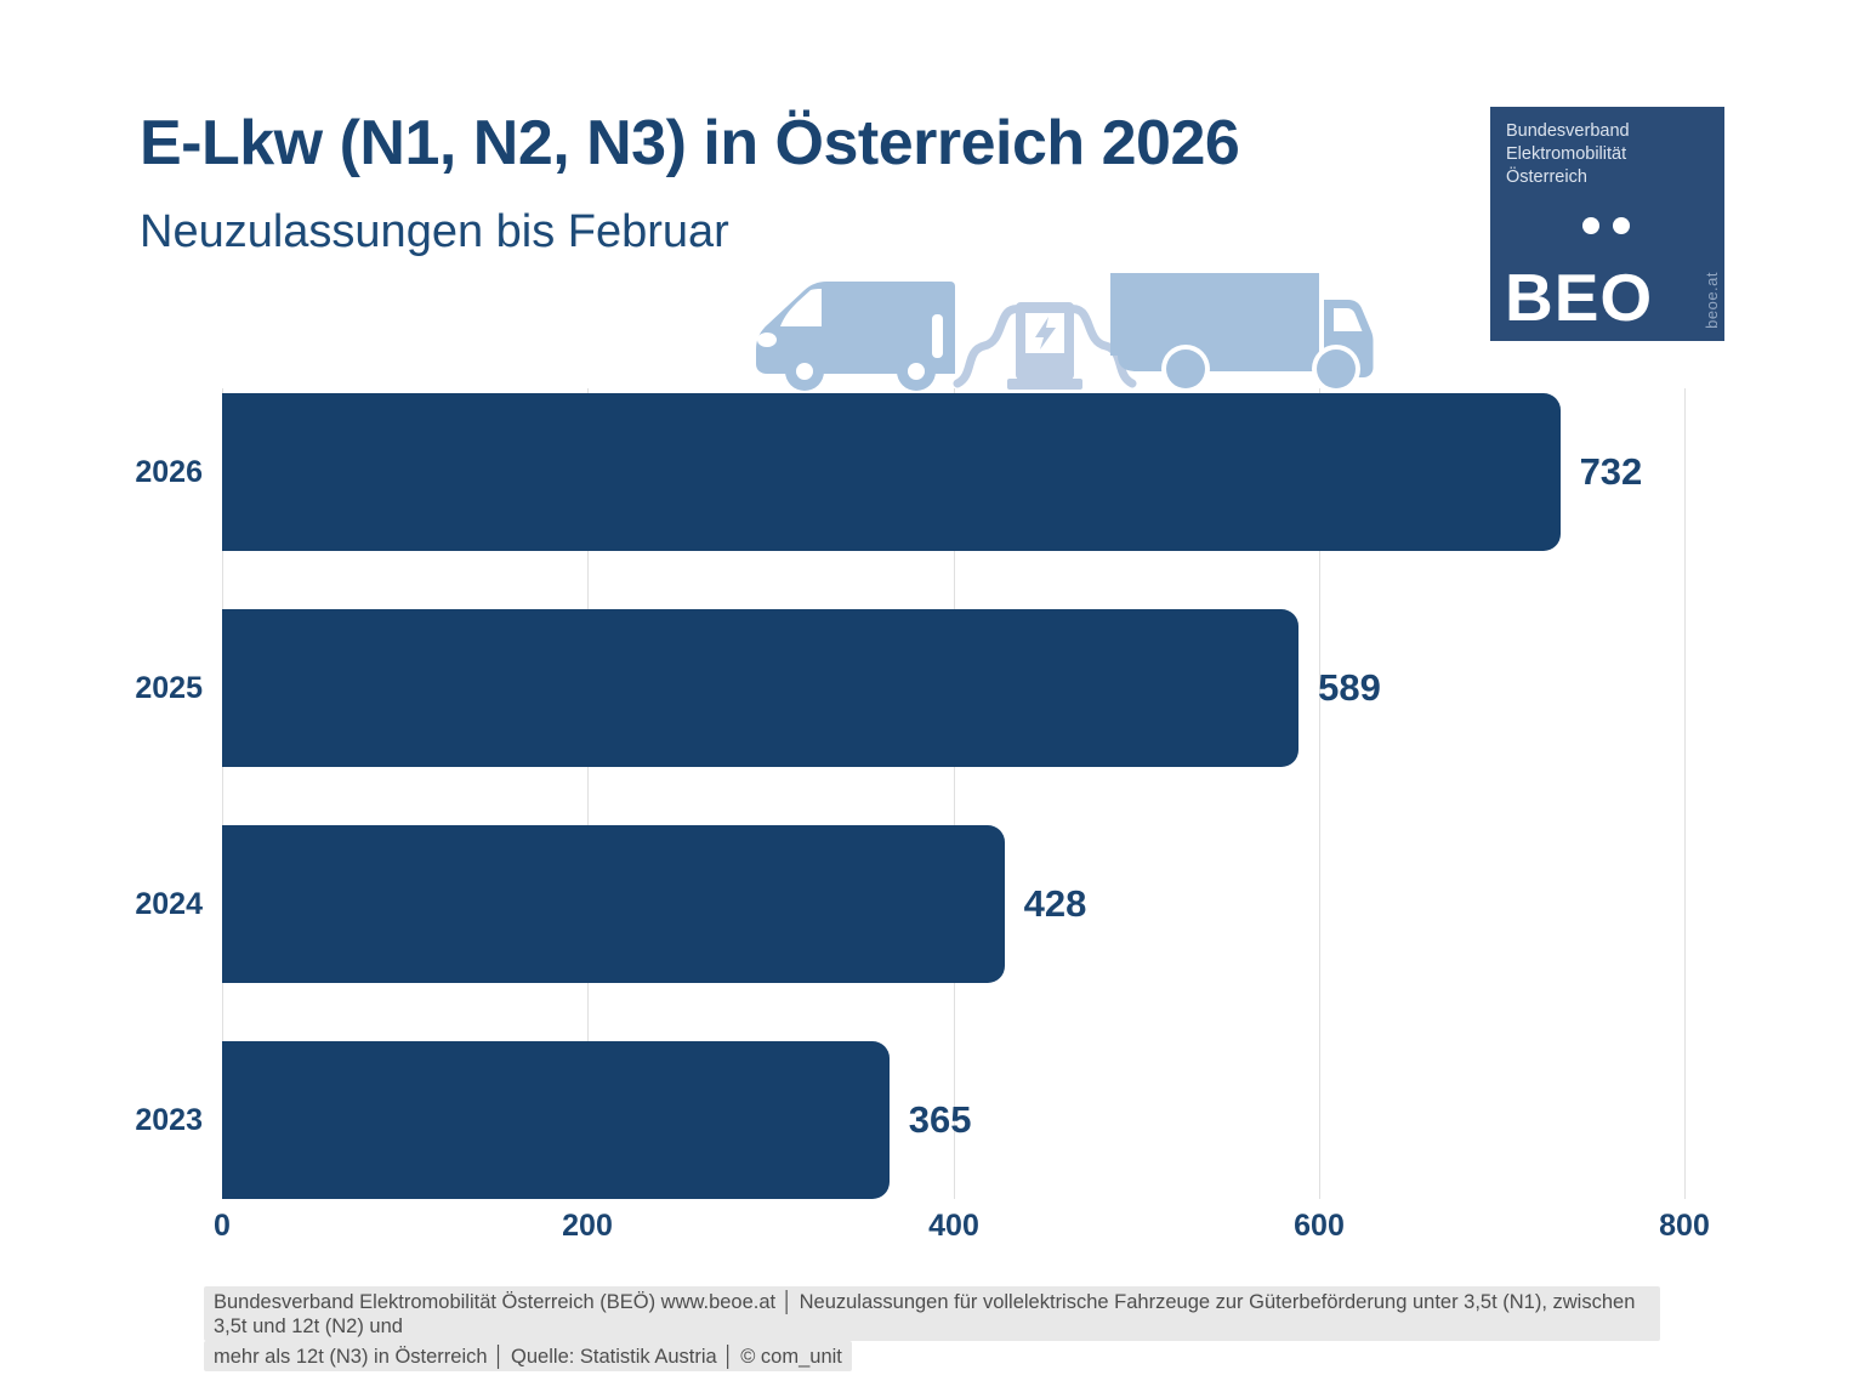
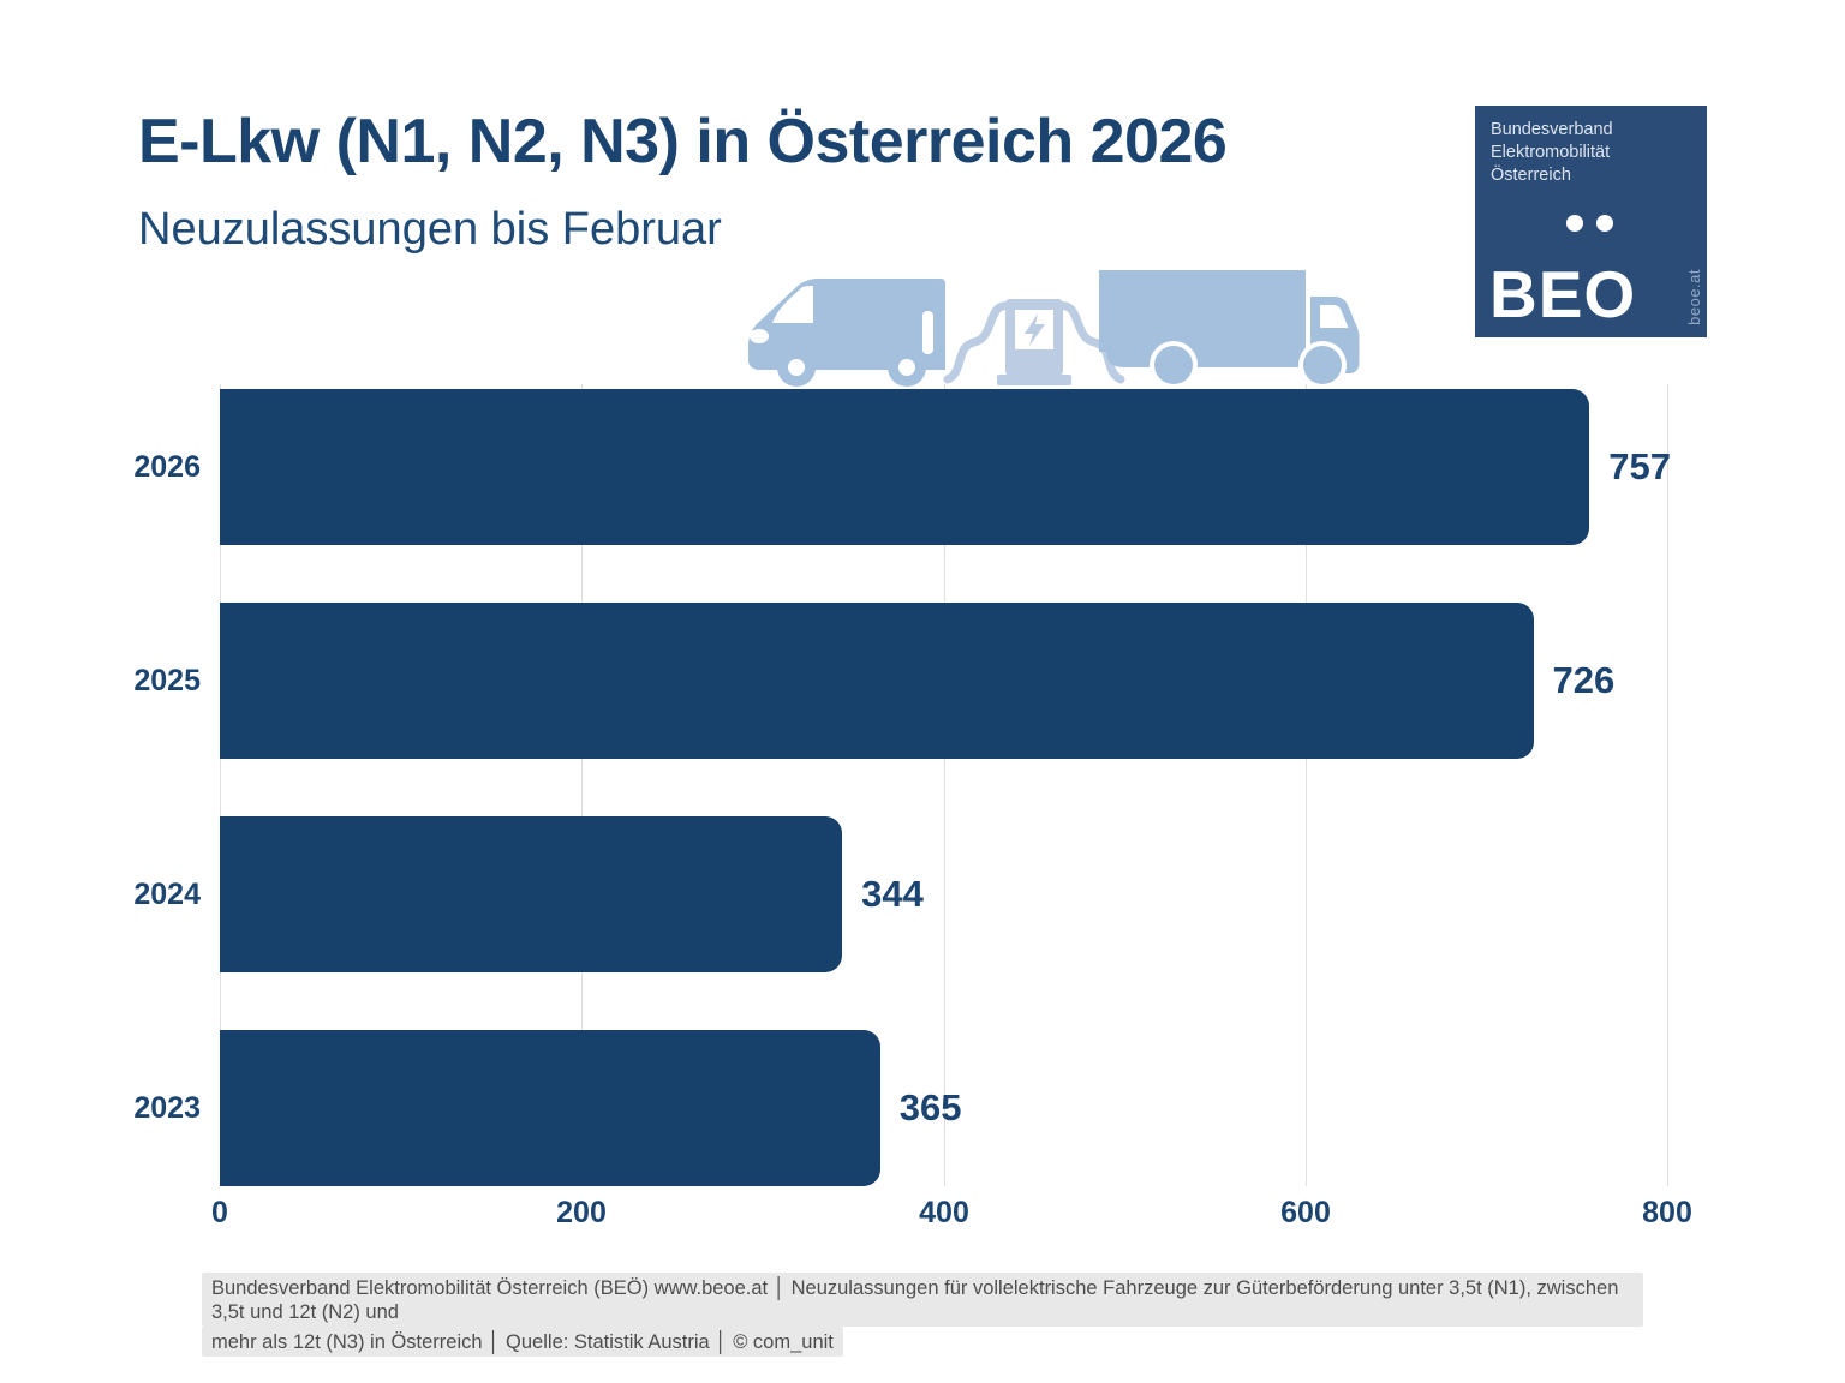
2026: 732 -> 757
2025: 589 -> 726
2024: 428 -> 344
